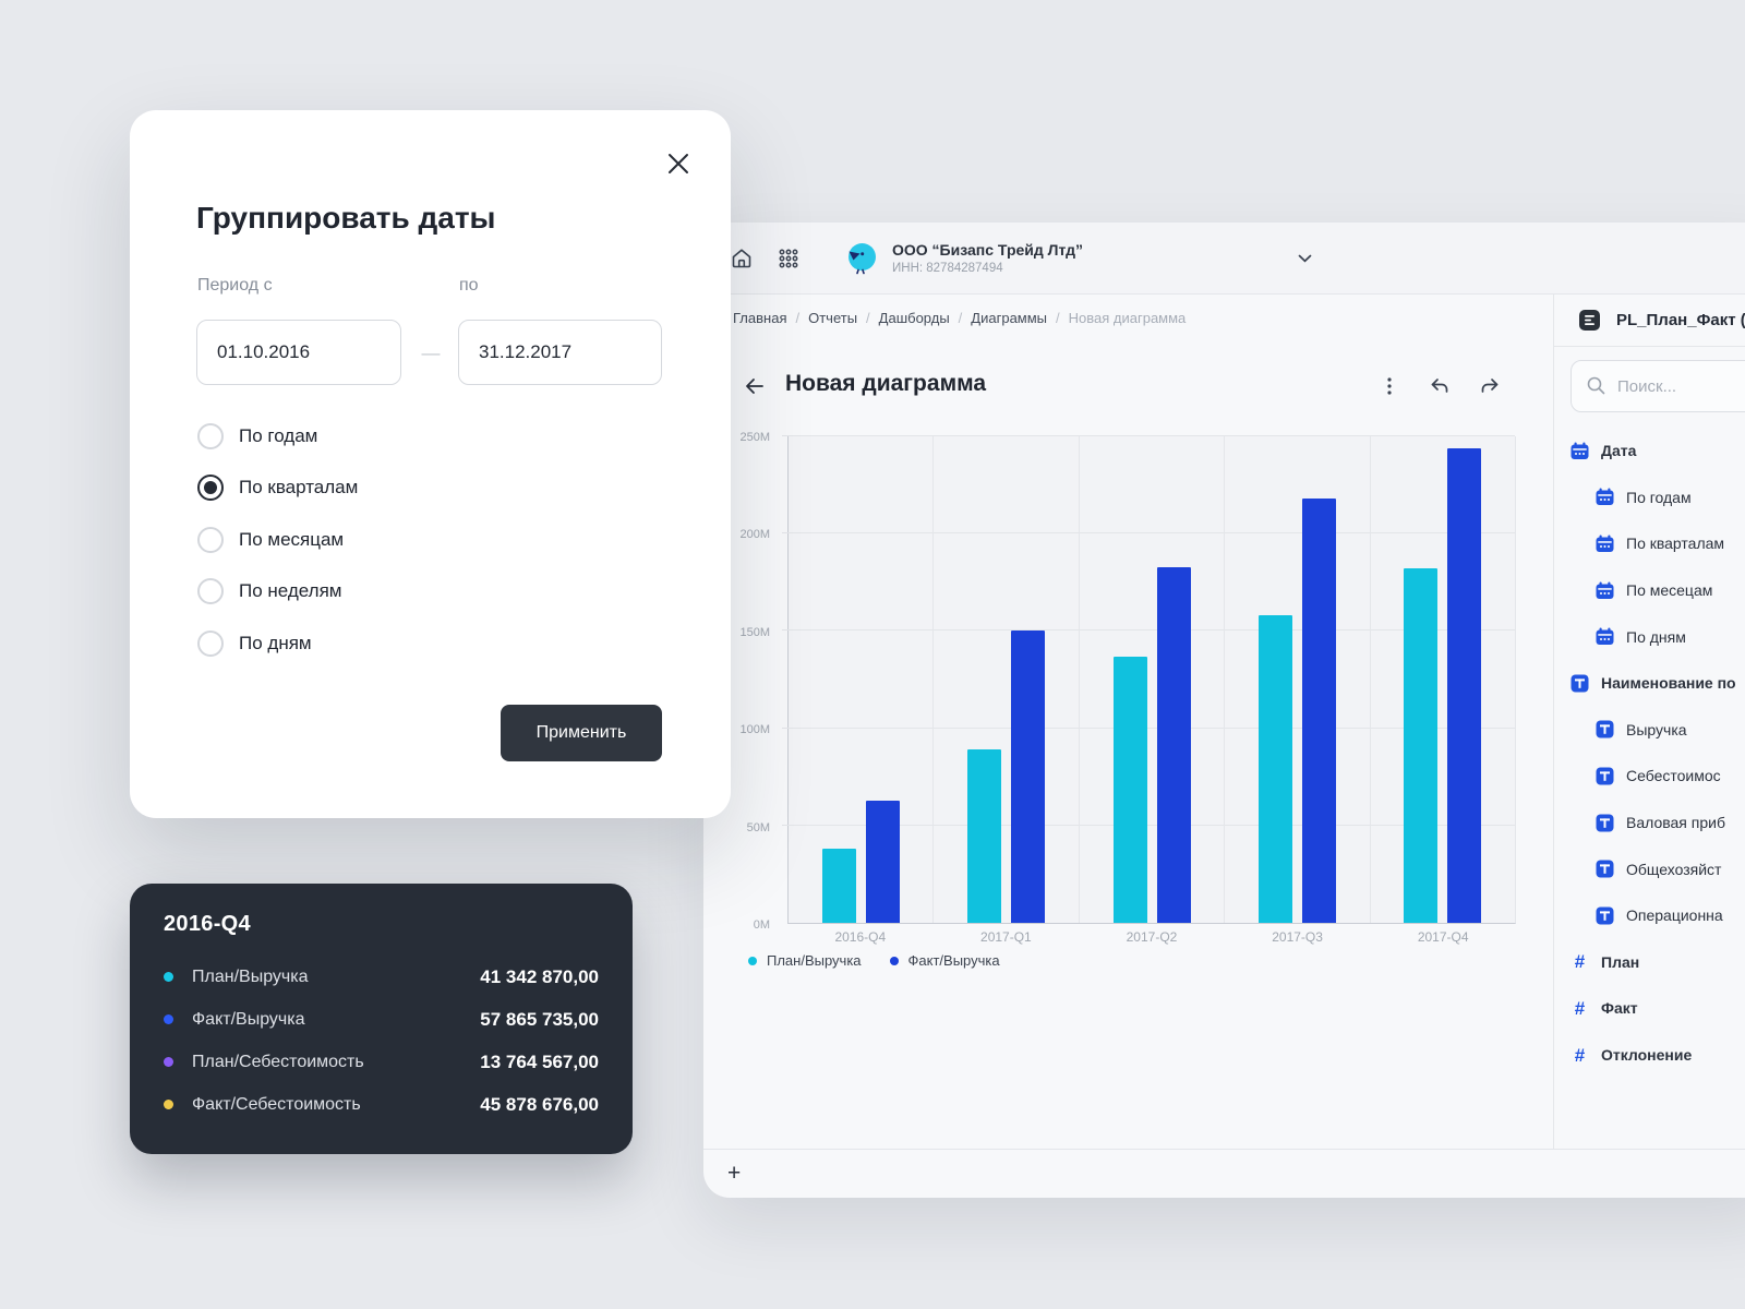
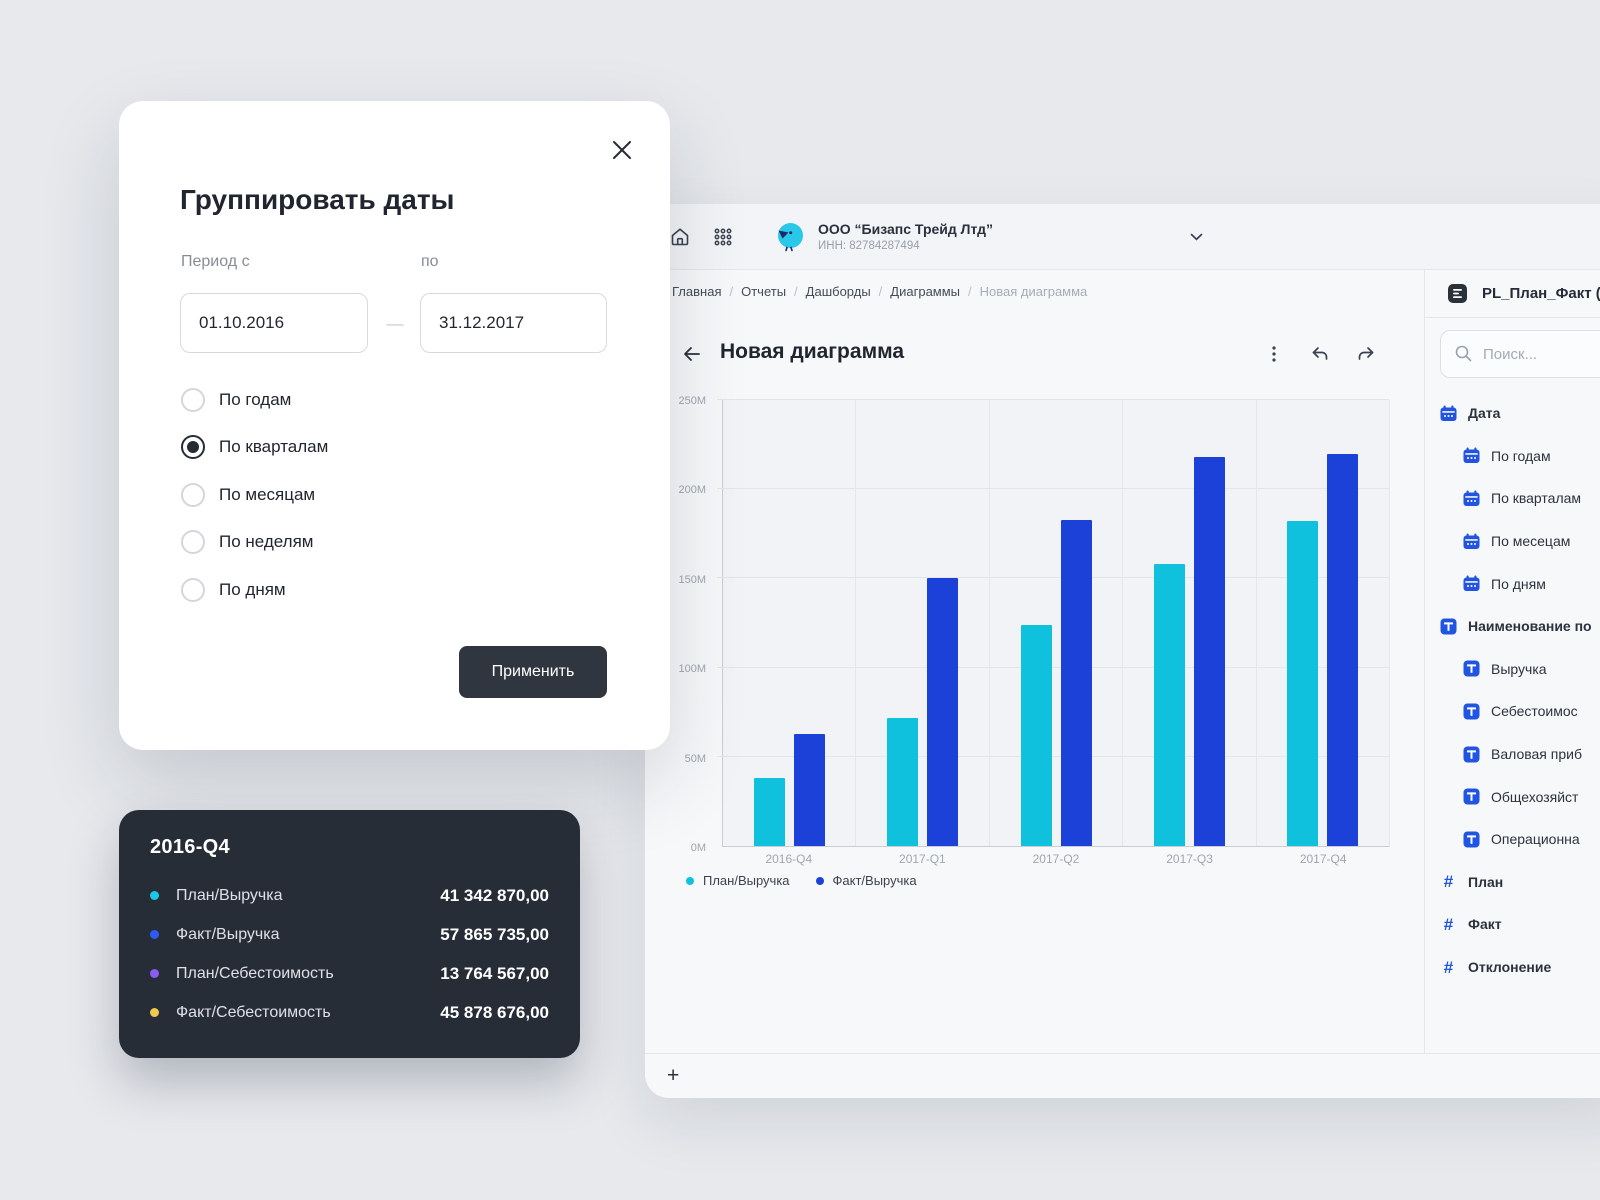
План/Выручка/2017-Q1: 89M -> 72M
План/Выручка/2017-Q2: 137M -> 124M
Факт/Выручка/2017-Q4: 244M -> 220M
